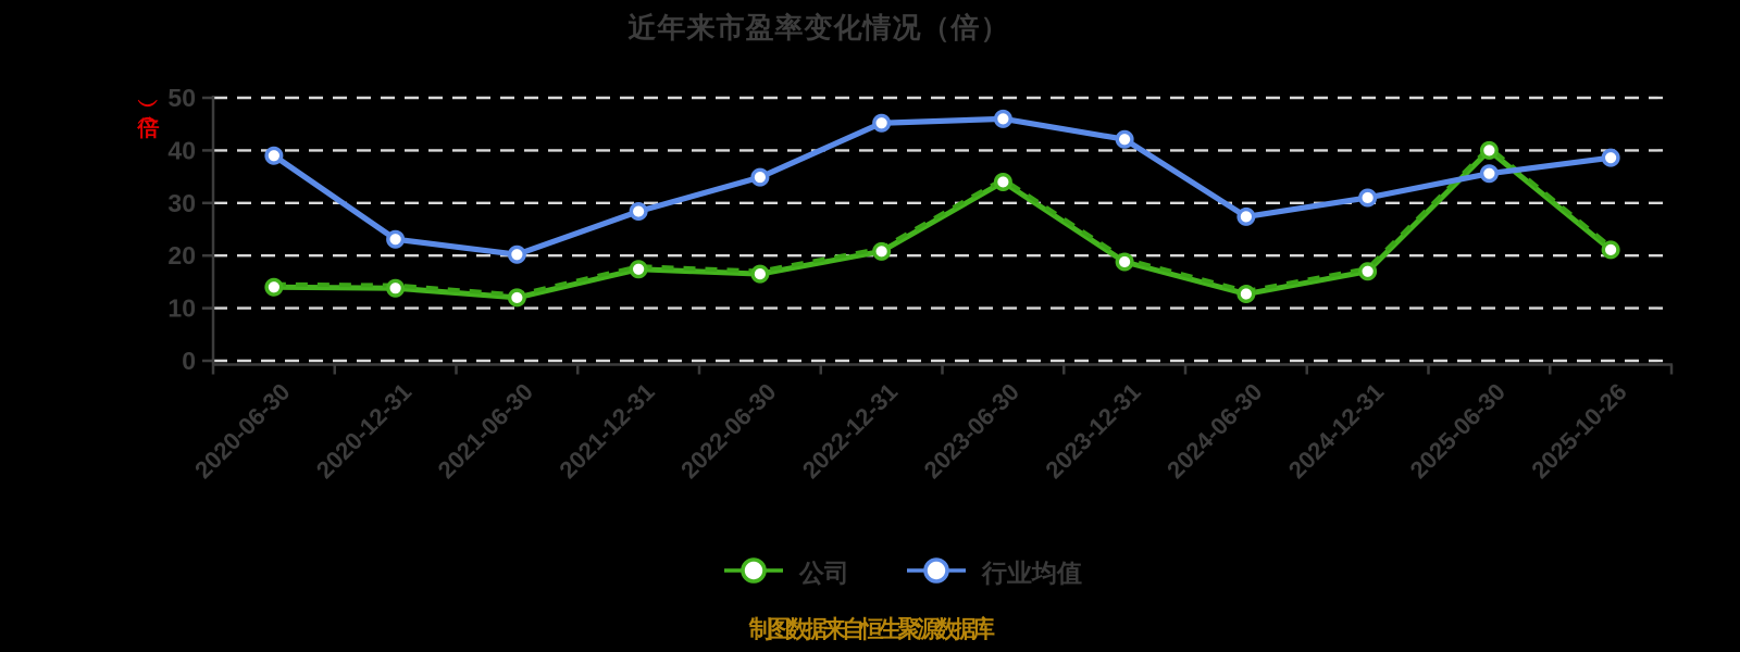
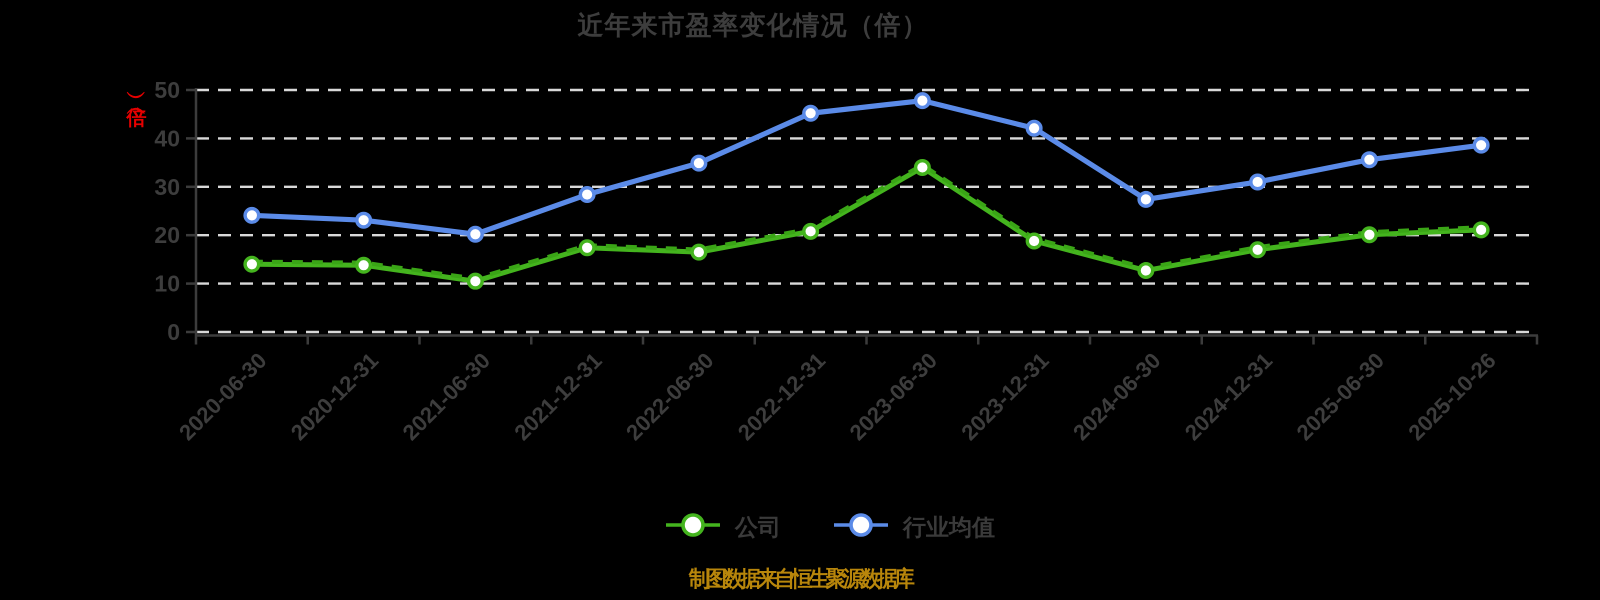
行业均值/2020-06-30: 39 -> 24
公司/2021-06-30: 12 -> 10
行业均值/2023-06-30: 46 -> 48
公司/2025-06-30: 40 -> 20
